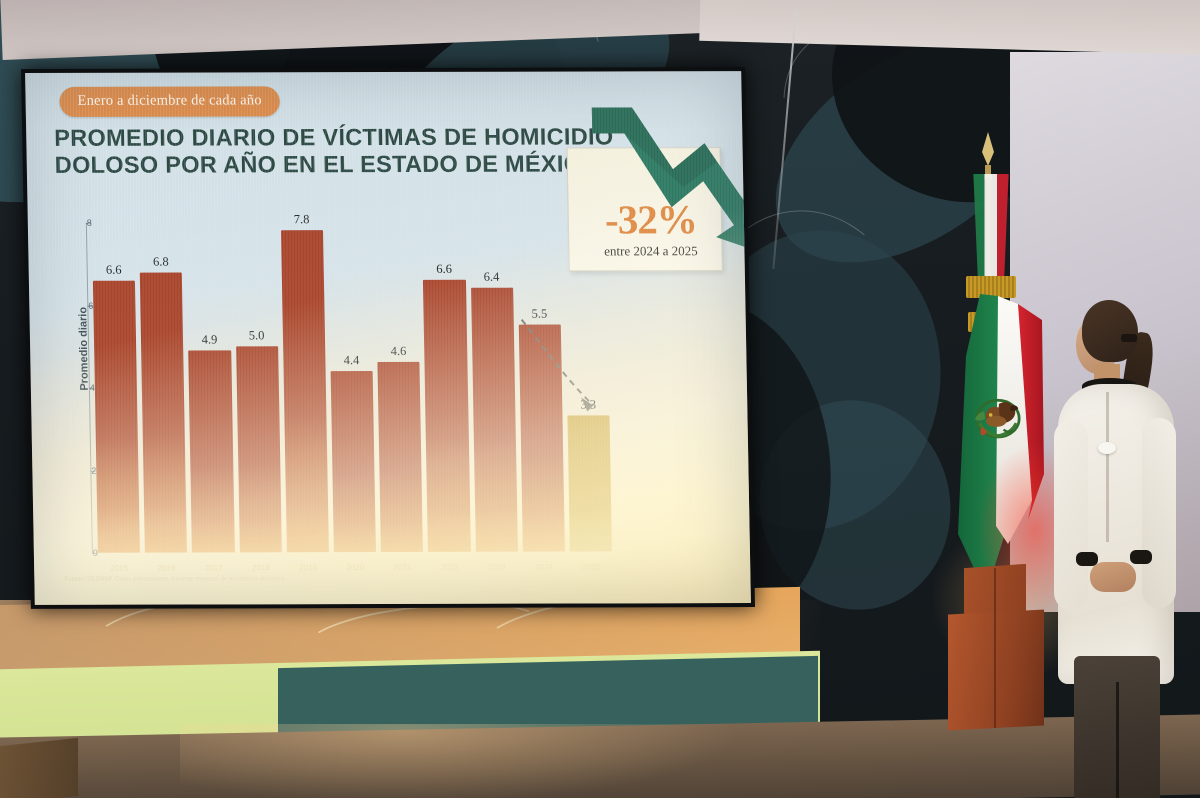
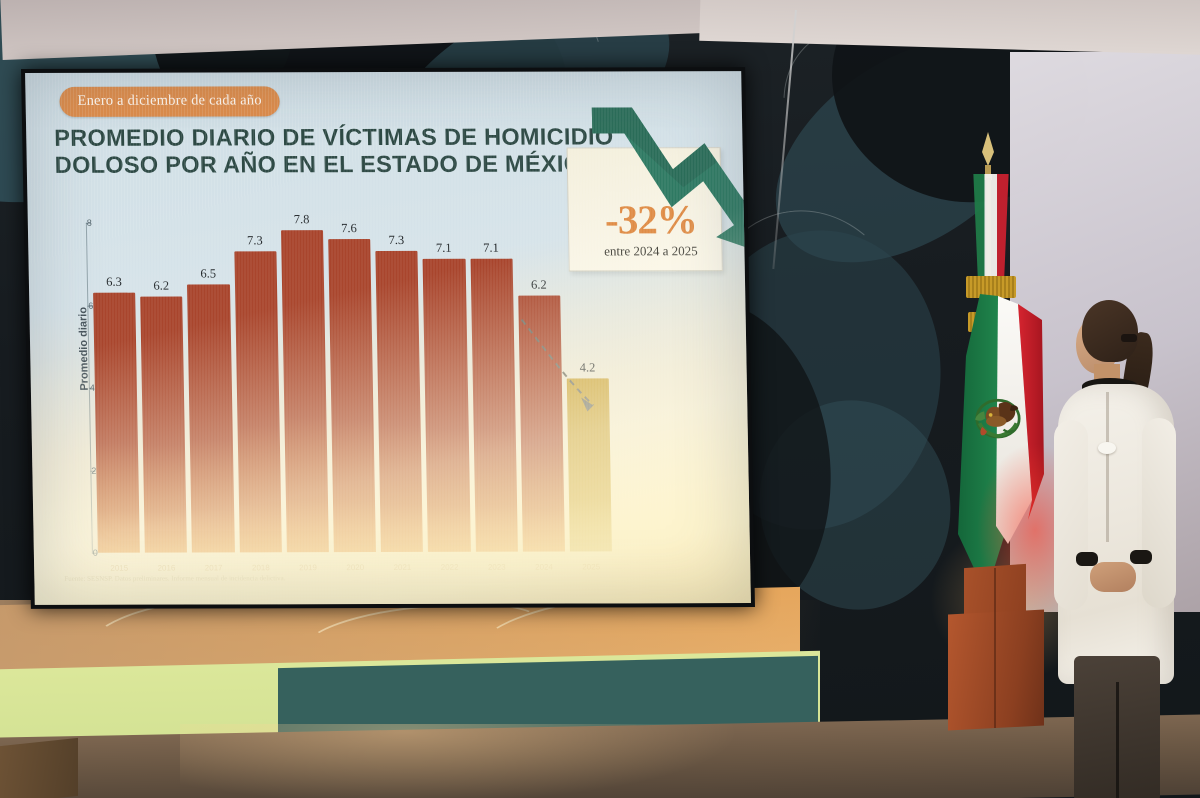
2015: 6.6 -> 6.3
2016: 6.8 -> 6.2
2017: 4.9 -> 6.5
2018: 5.0 -> 7.3
2020: 4.4 -> 7.6
2021: 4.6 -> 7.3
2022: 6.6 -> 7.1
2023: 6.4 -> 7.1
2024: 5.5 -> 6.2
2025: 3.3 -> 4.2
